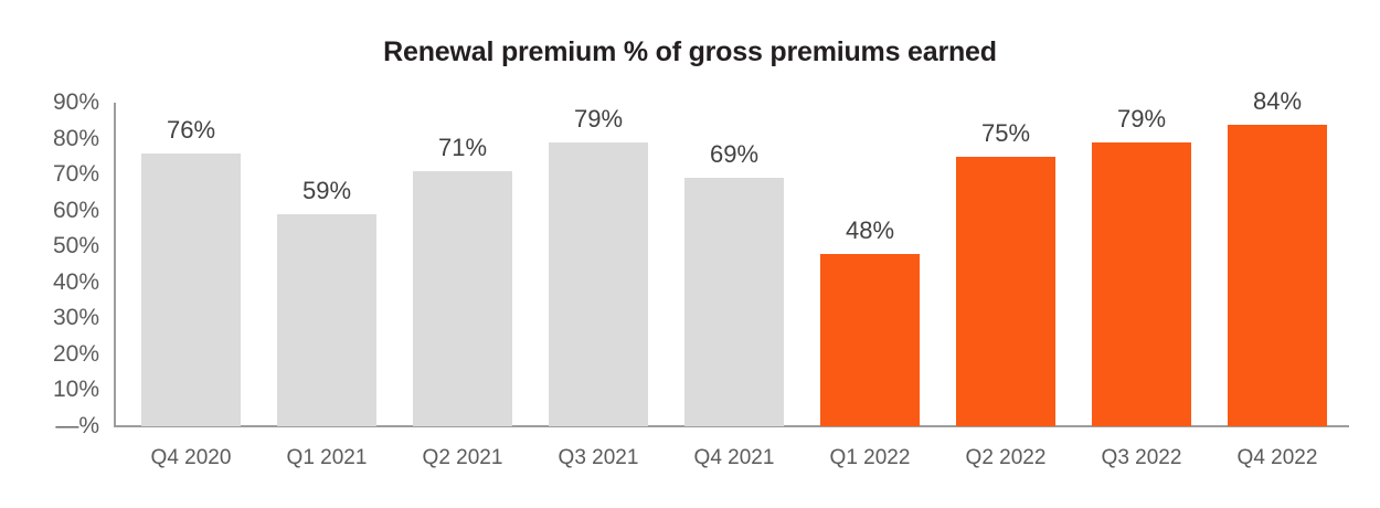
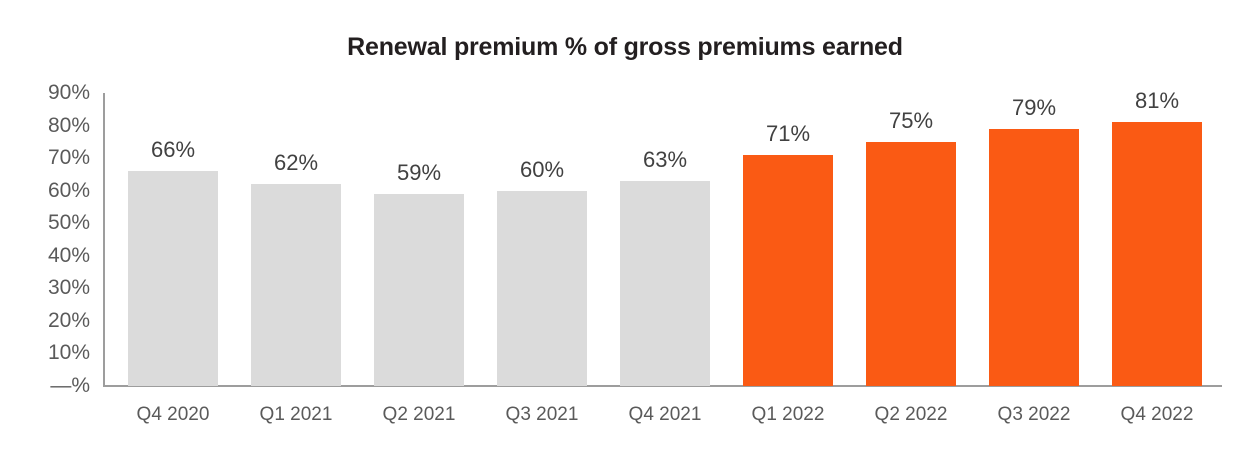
Q4 2020: 76% -> 66%
Q1 2021: 59% -> 62%
Q2 2021: 71% -> 59%
Q3 2021: 79% -> 60%
Q4 2021: 69% -> 63%
Q1 2022: 48% -> 71%
Q4 2022: 84% -> 81%
